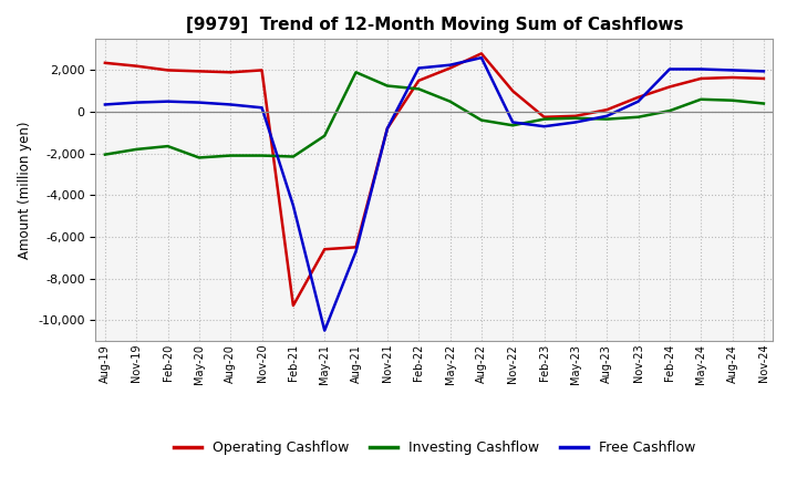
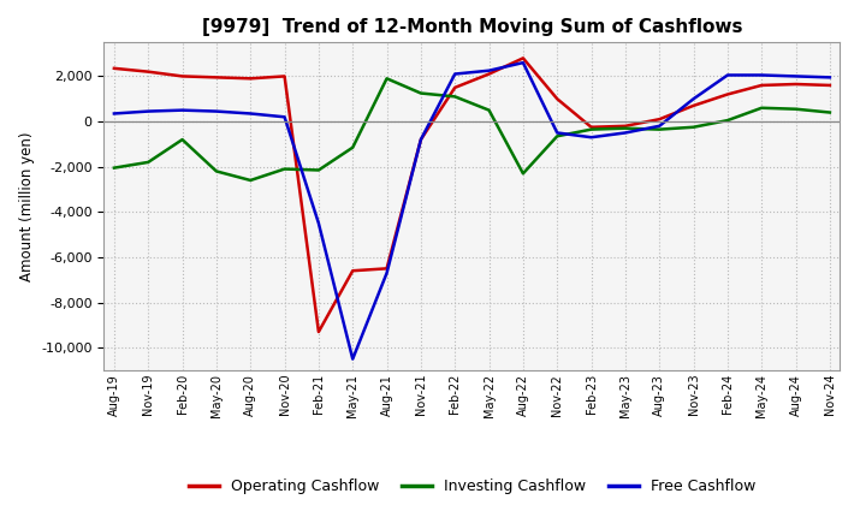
Investing Cashflow/Feb-20: -1,600 -> -800
Investing Cashflow/Aug-20: -2,100 -> -2,600
Investing Cashflow/Aug-22: -400 -> -2,300
Free Cashflow/Nov-23: 500 -> 1,000
